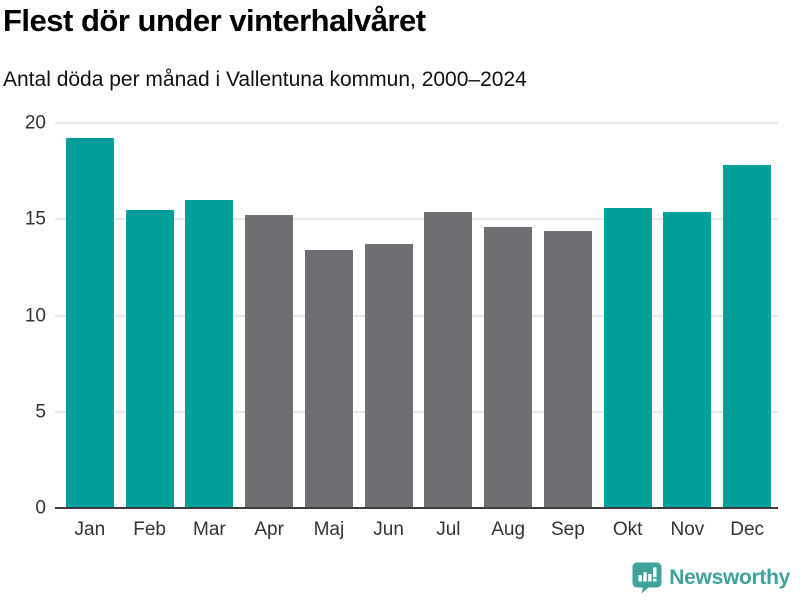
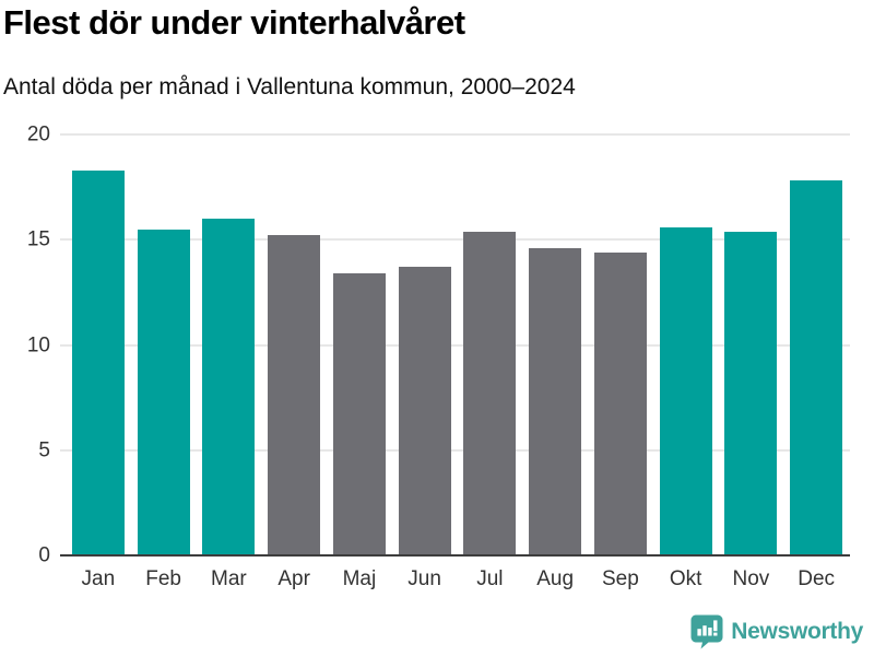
Jan: 19.2 -> 18.3
